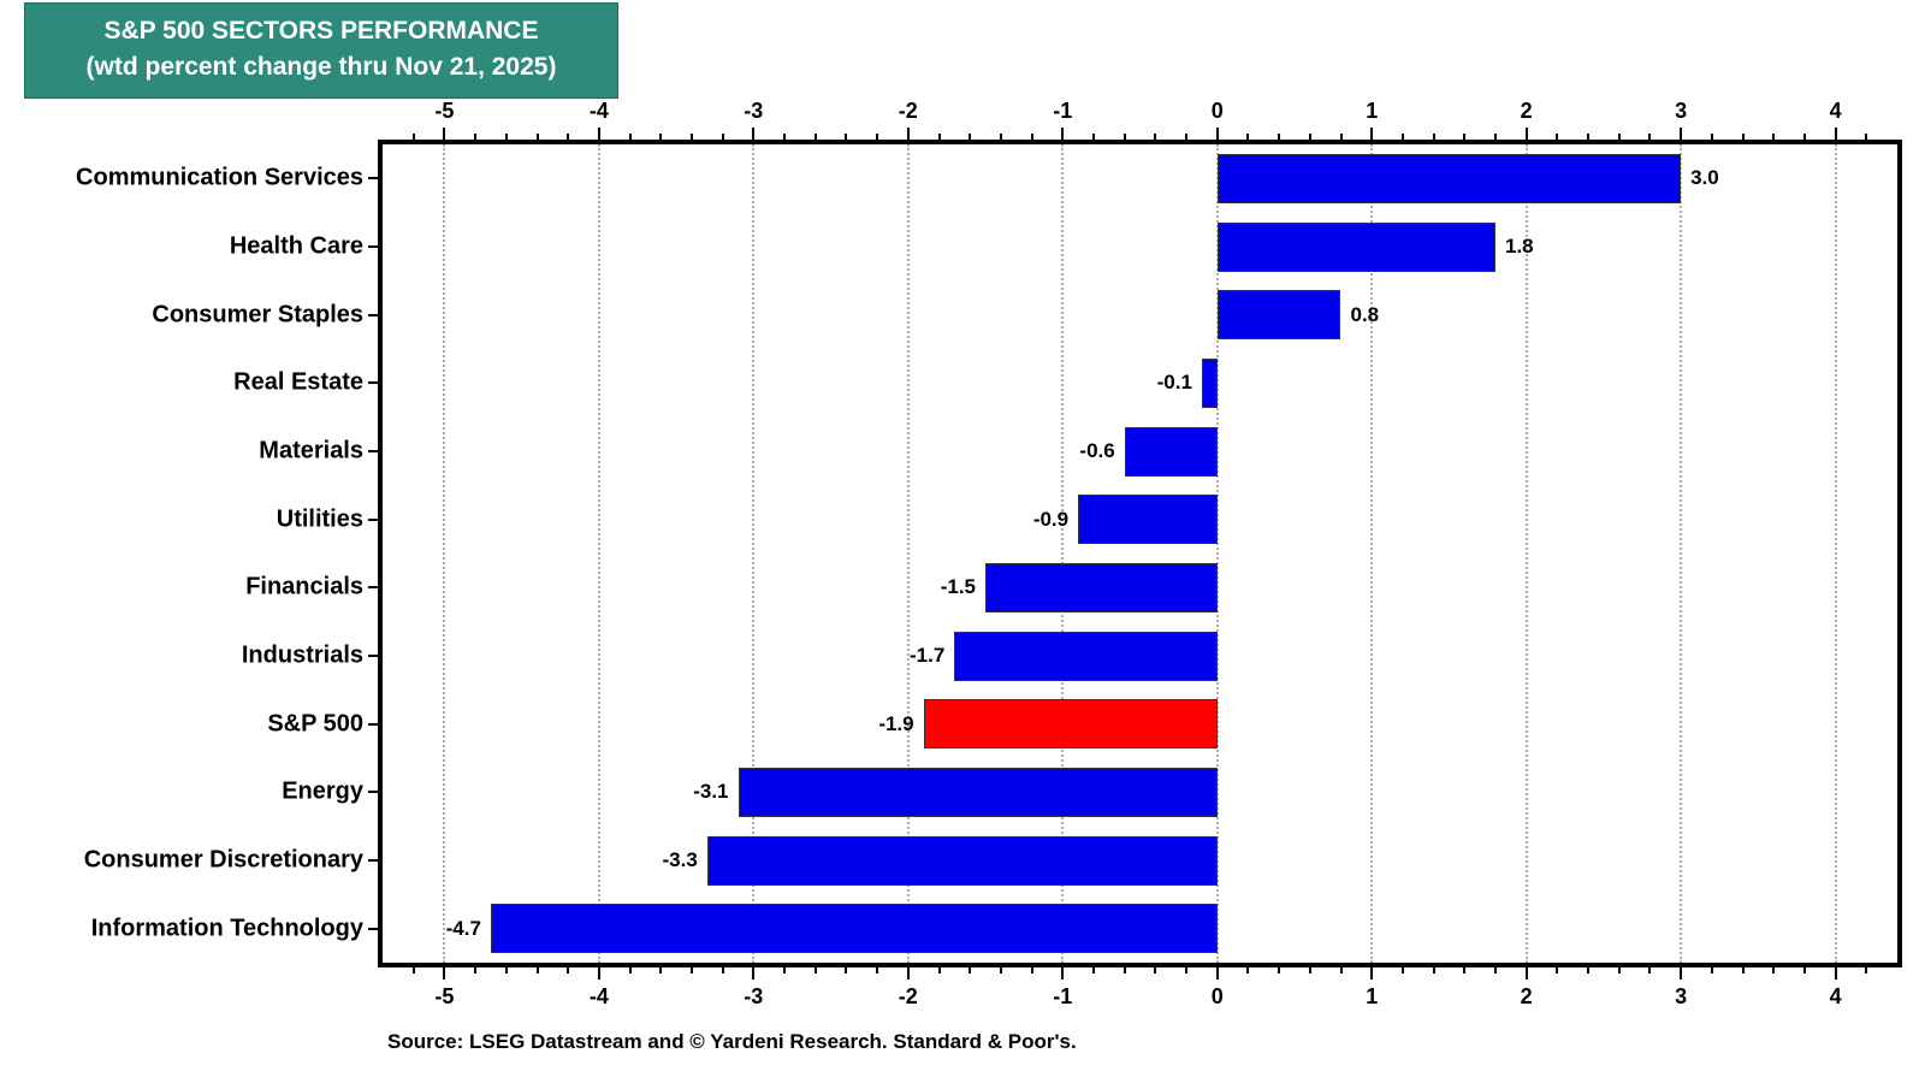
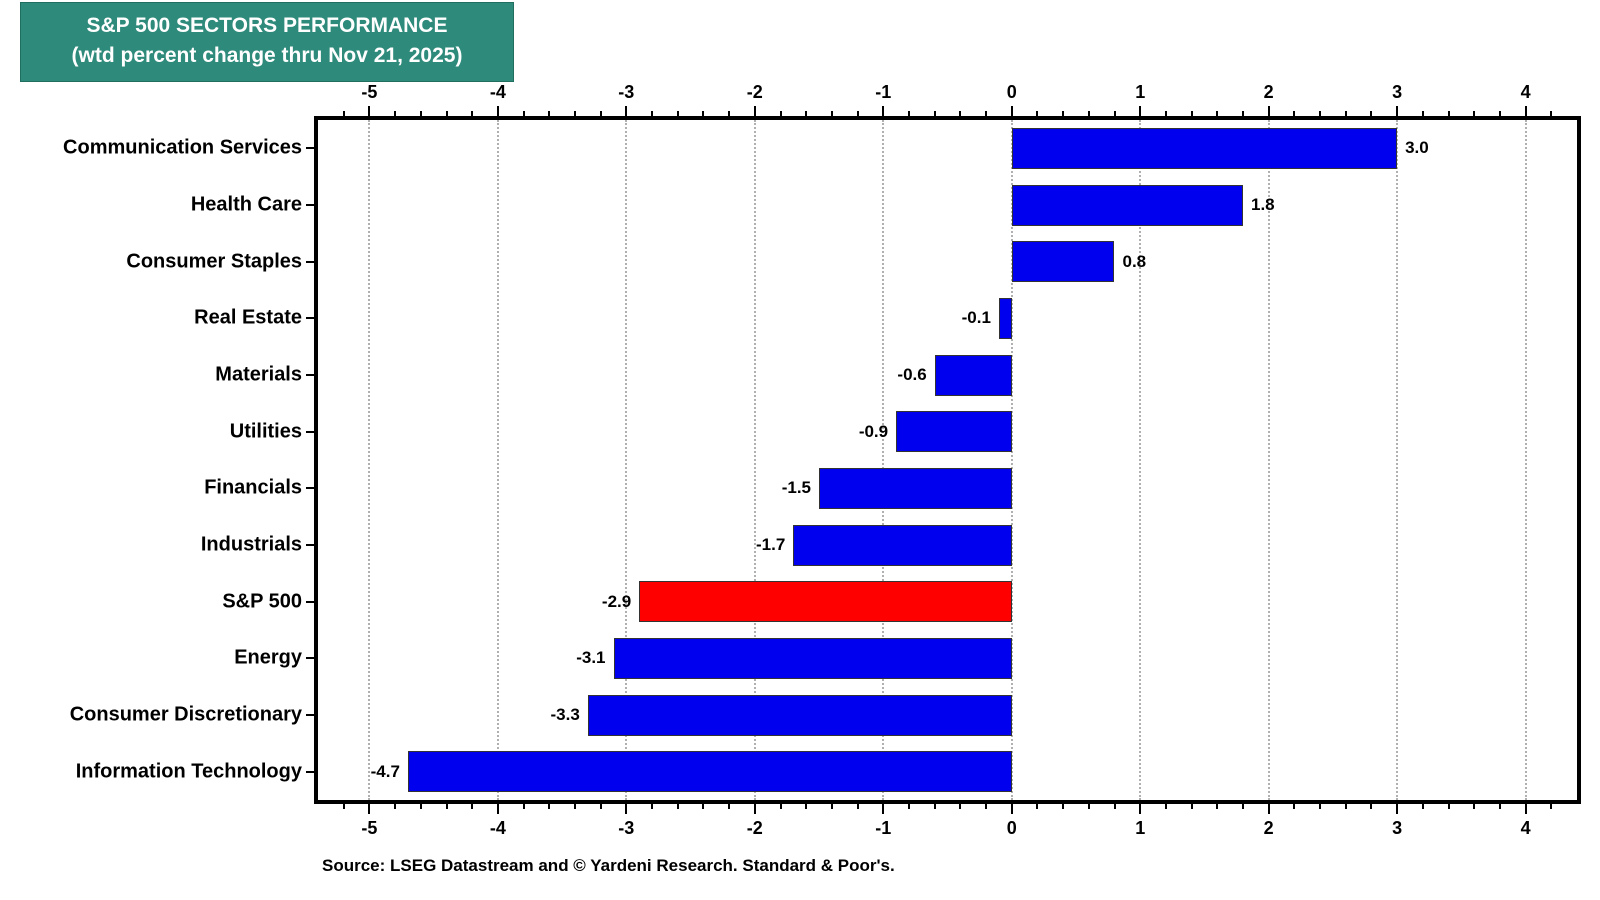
S&P 500: -1.9 -> -2.9
